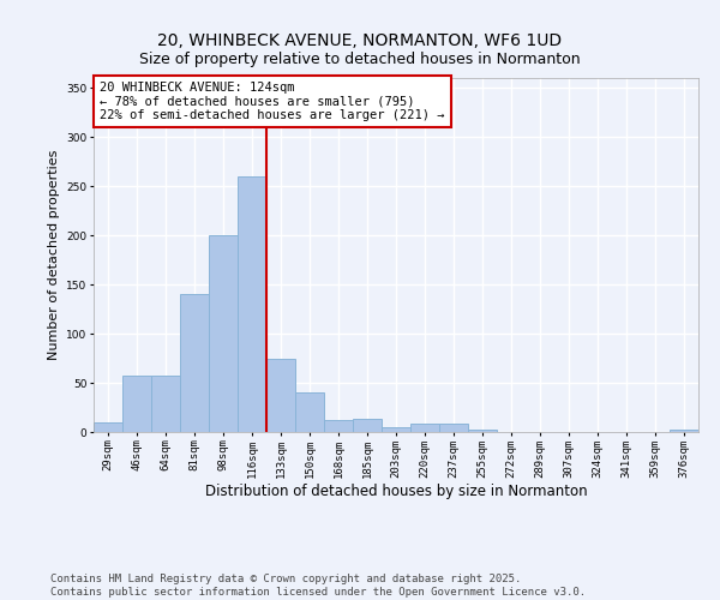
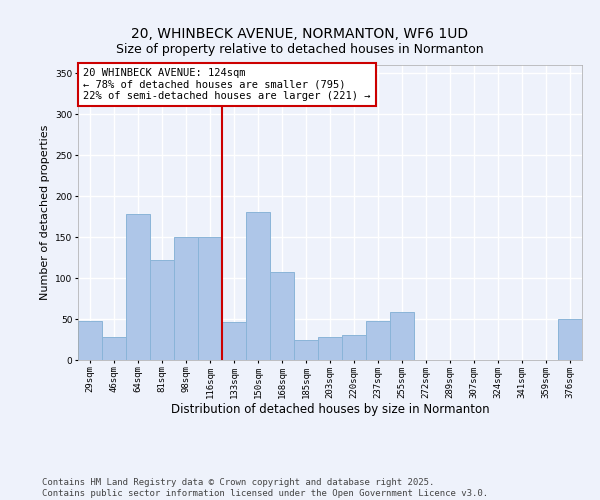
29sqm: 10 -> 48
46sqm: 57 -> 28
64sqm: 57 -> 178
81sqm: 140 -> 122
98sqm: 200 -> 150
116sqm: 260 -> 150
133sqm: 75 -> 46
150sqm: 40 -> 180
168sqm: 12 -> 108
185sqm: 13 -> 24
203sqm: 5 -> 28
220sqm: 8 -> 30
237sqm: 8 -> 48
255sqm: 3 -> 58
376sqm: 3 -> 50
